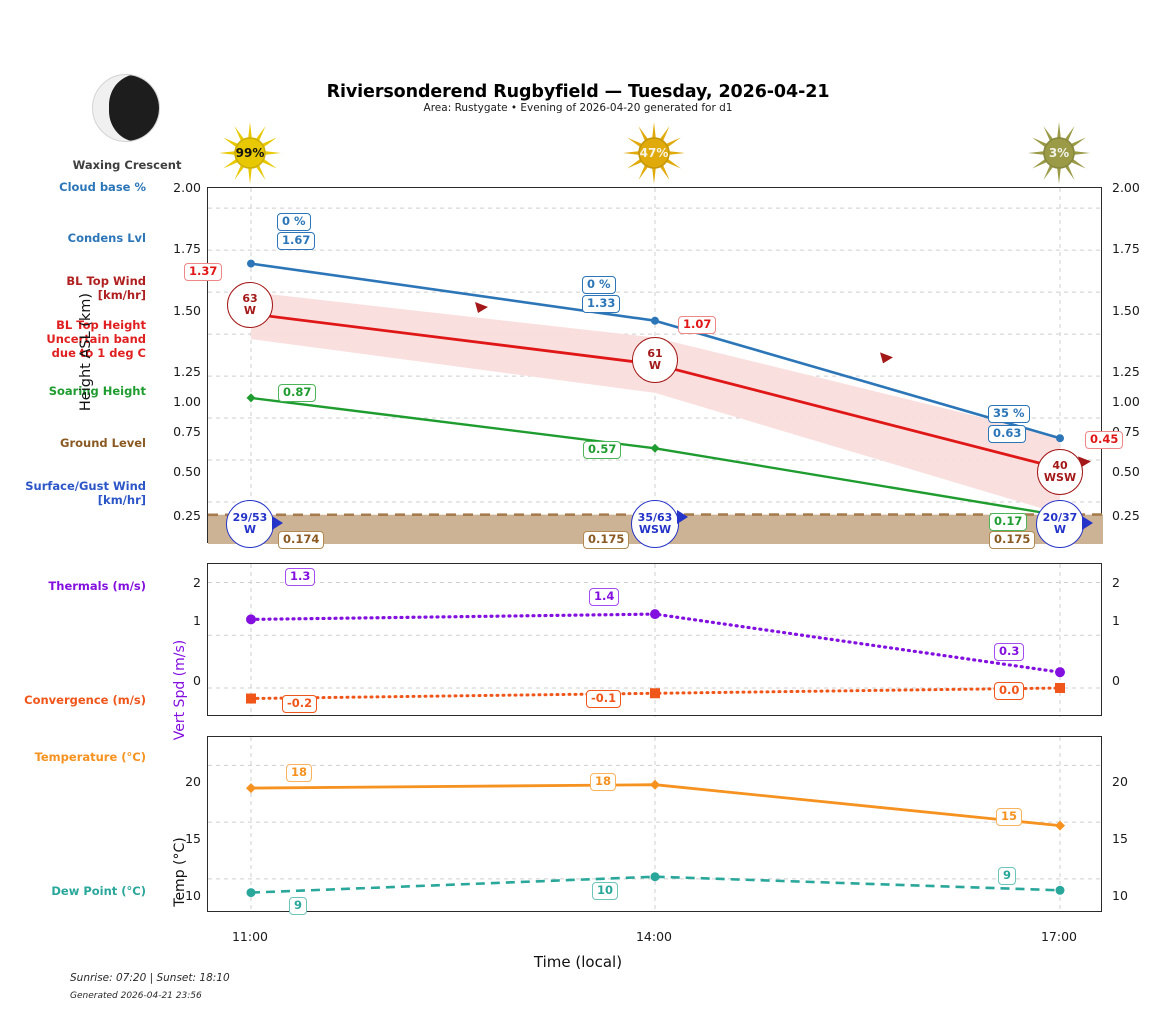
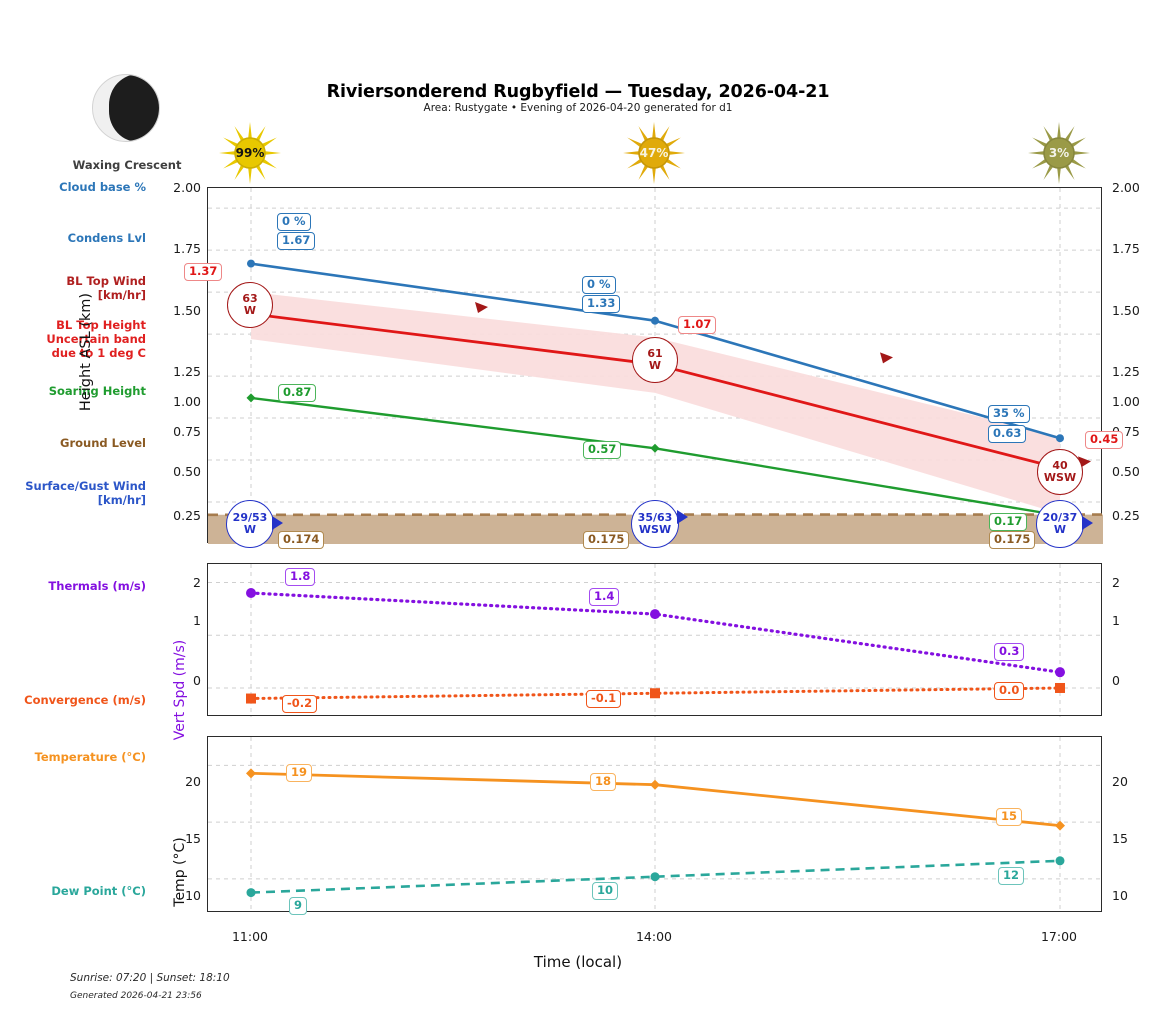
Vert Spd (m/s)/Thermals (m/s)/11:00: 1.3 -> 1.8
Temp (°C)/Temperature (°C)/11:00: 18 -> 19
Temp (°C)/Dew Point (°C)/17:00: 9 -> 12
